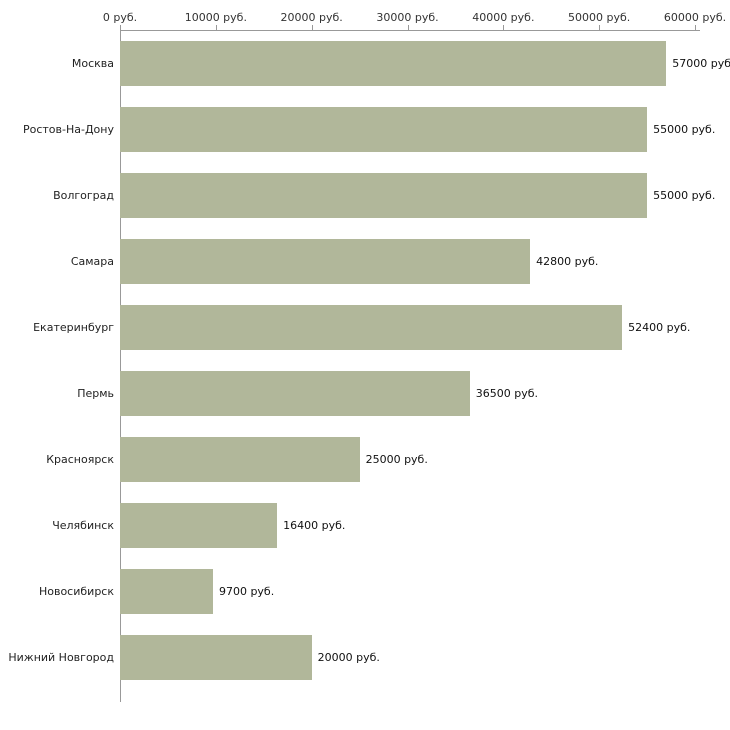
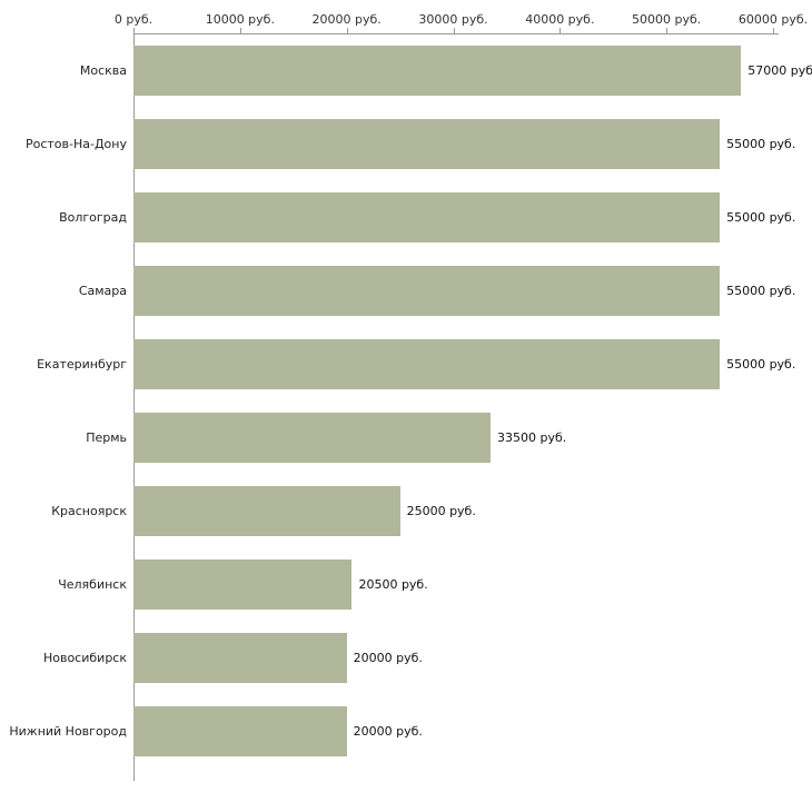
Самара: 42800 -> 55000
Екатеринбург: 52400 -> 55000
Пермь: 36500 -> 33500
Челябинск: 16400 -> 20500
Новосибирск: 9700 -> 20000
